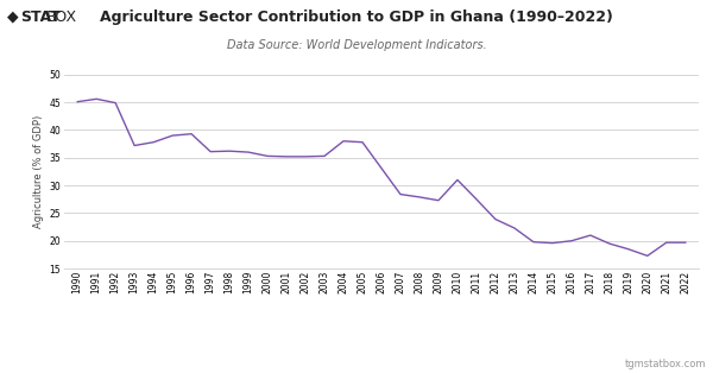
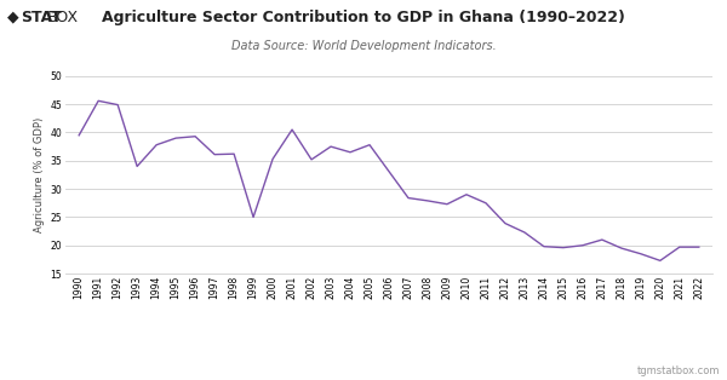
1990: 45.1 -> 39.5
1993: 37.2 -> 34.0
1999: 36.0 -> 25.0
2001: 35.2 -> 40.5
2003: 35.3 -> 37.5
2004: 38.0 -> 36.5
2010: 31.0 -> 29.0
